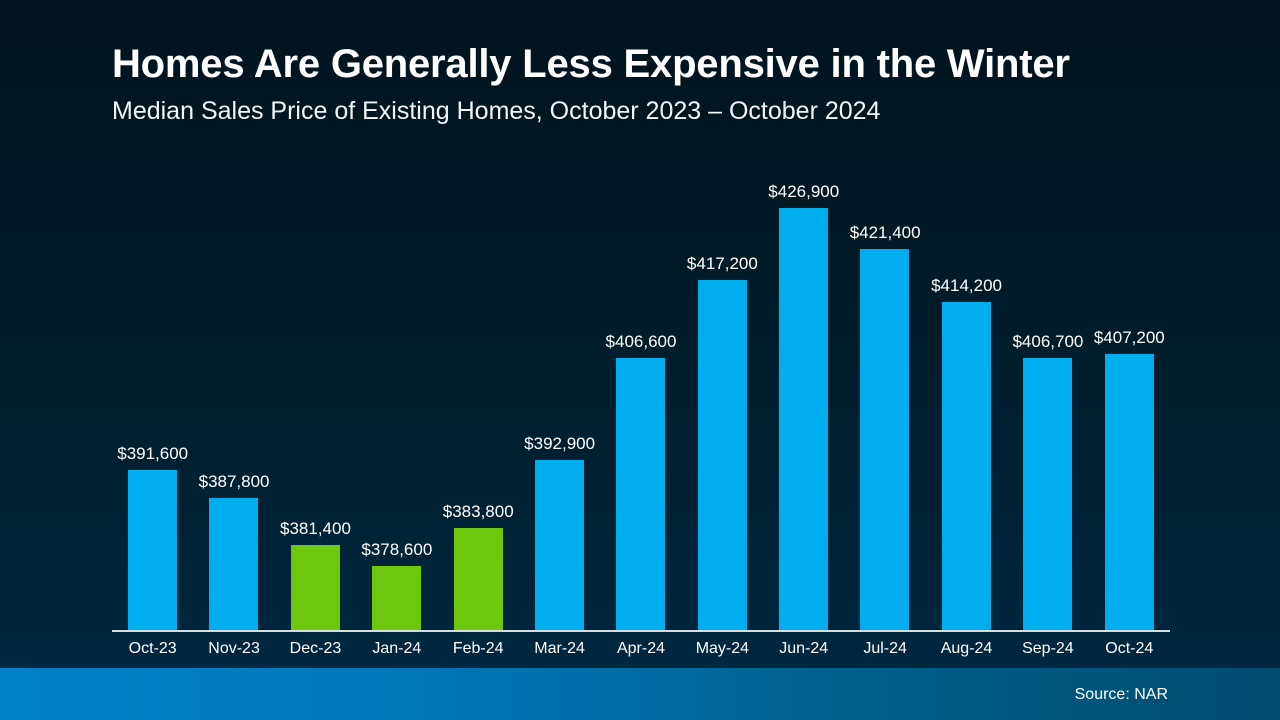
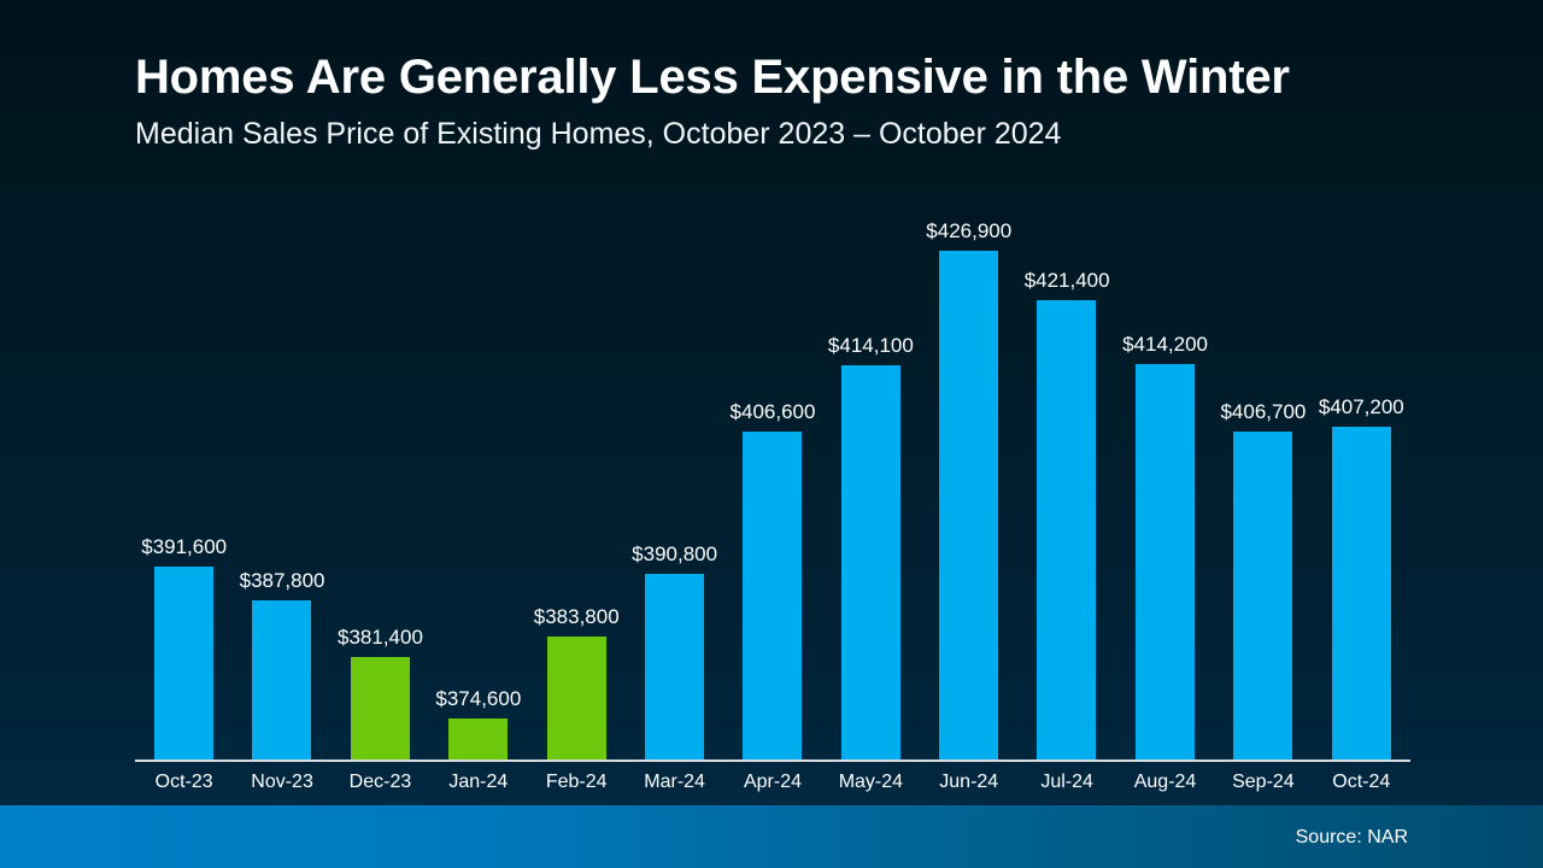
Jan-24: $378,600 -> $374,600
Mar-24: $392,900 -> $390,800
May-24: $417,200 -> $414,100
